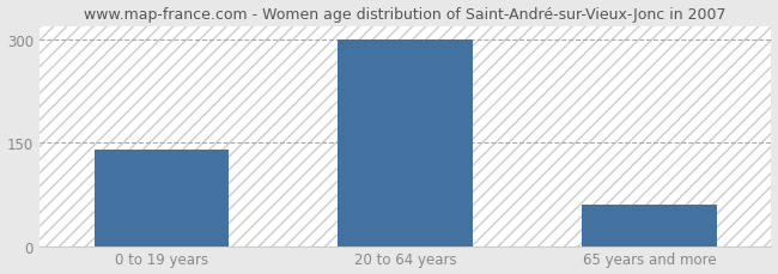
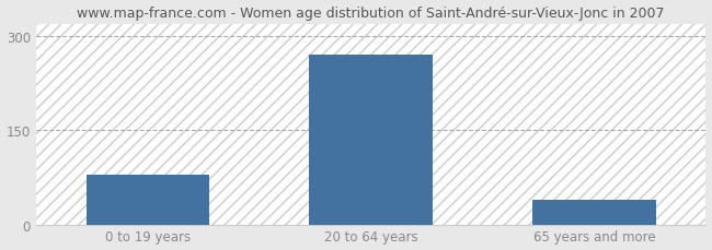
0 to 19 years: 140 -> 80
20 to 64 years: 300 -> 270
65 years and more: 60 -> 40
